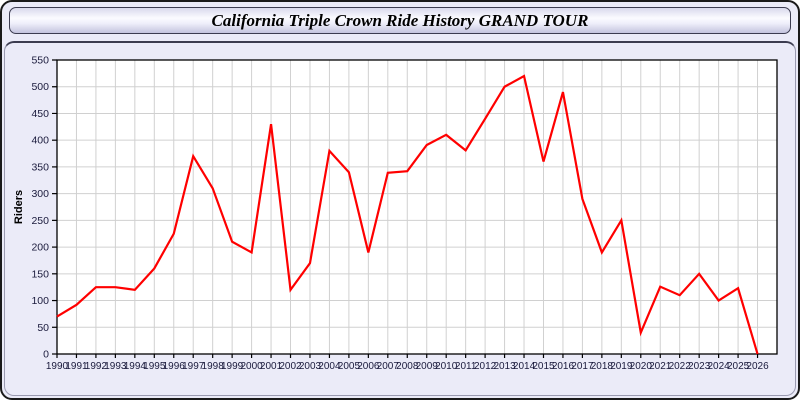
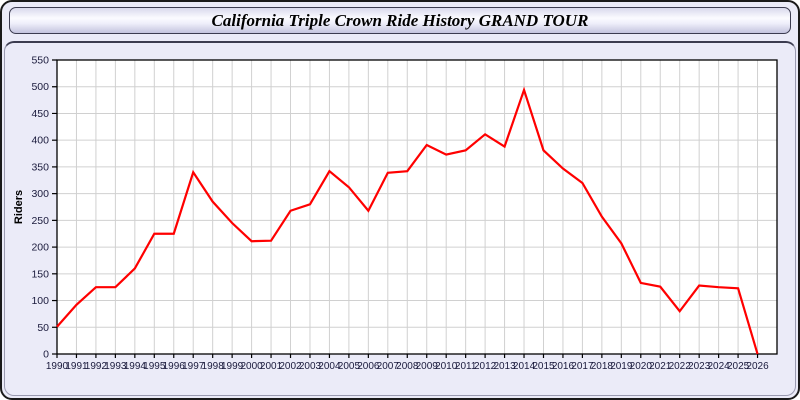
1990: 70 -> 50
1994: 120 -> 160
1995: 160 -> 220
1997: 370 -> 340
1998: 310 -> 280
1999: 210 -> 240
2000: 190 -> 210
2001: 430 -> 210
2002: 120 -> 270
2003: 170 -> 280
2004: 380 -> 340
2005: 340 -> 310
2006: 190 -> 270
2010: 410 -> 370
2012: 440 -> 410
2013: 500 -> 390
2014: 520 -> 490
2015: 360 -> 380
2016: 490 -> 350
2017: 290 -> 320
2018: 190 -> 260
2019: 250 -> 210
2020: 40 -> 130
2022: 110 -> 80
2023: 150 -> 130
2024: 100 -> 120
